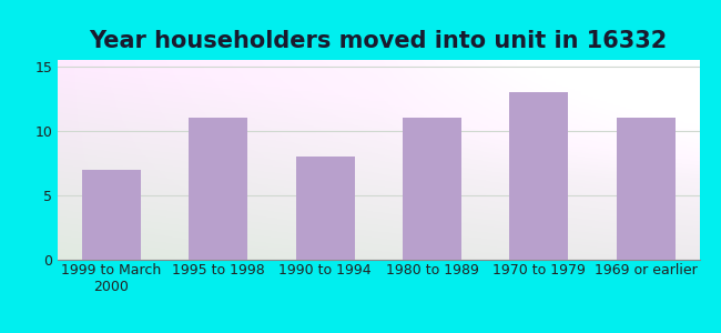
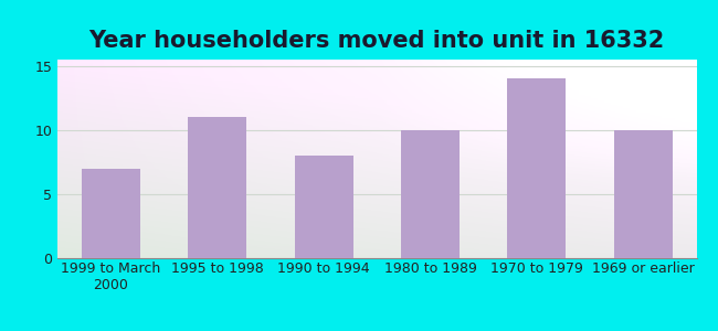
1980 to 1989: 11 -> 10
1970 to 1979: 13 -> 14
1969 or earlier: 11 -> 10
